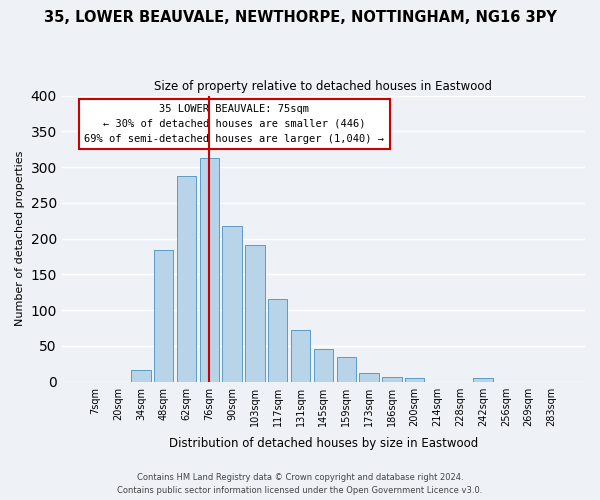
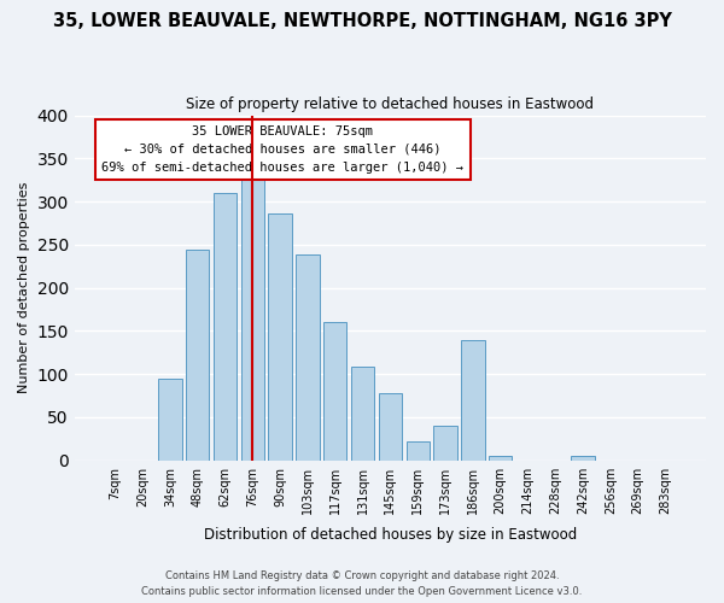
34sqm: 16 -> 94
48sqm: 184 -> 244
62sqm: 287 -> 310
76sqm: 313 -> 328
90sqm: 217 -> 286
103sqm: 191 -> 238
117sqm: 116 -> 160
131sqm: 72 -> 108
145sqm: 45 -> 78
159sqm: 34 -> 22
173sqm: 12 -> 40
186sqm: 7 -> 140
